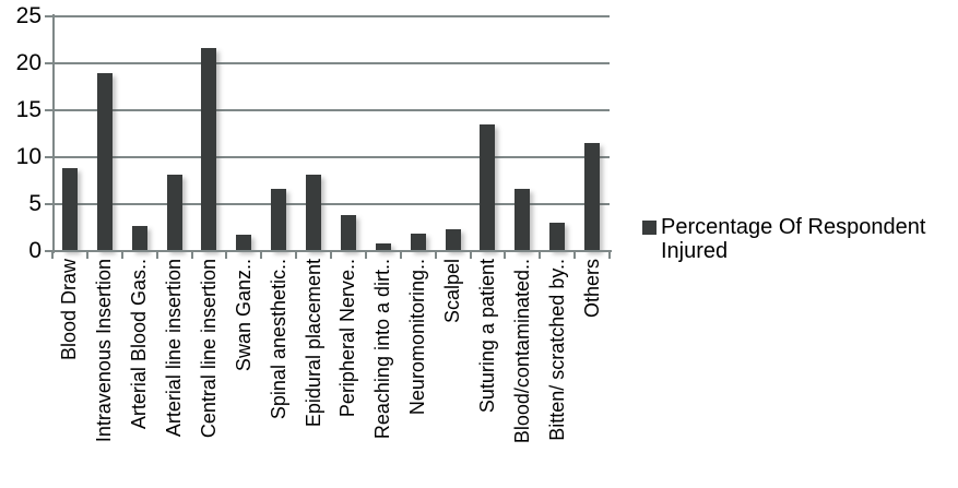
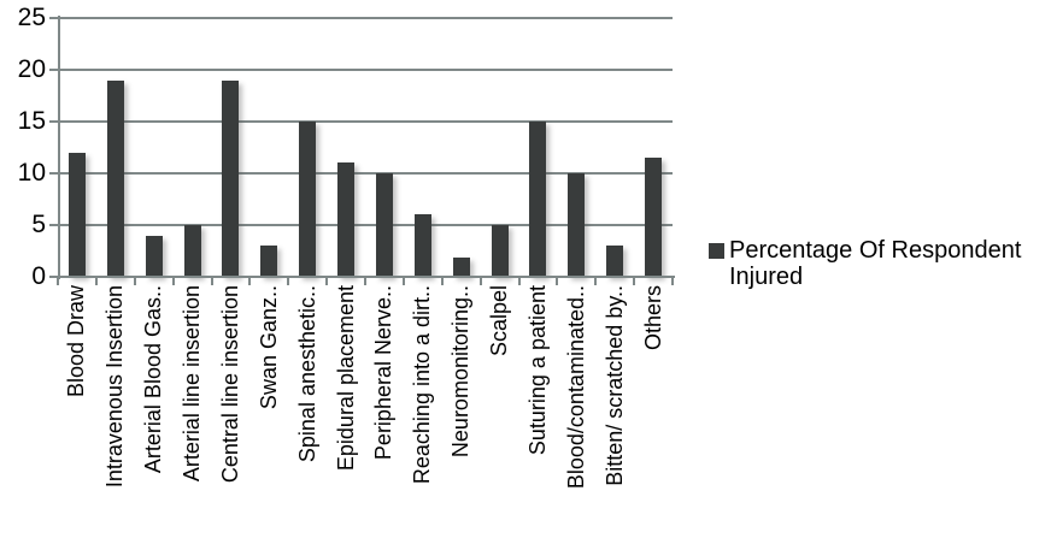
Blood Draw: 9 -> 12
Arterial Blood Gas..: 3 -> 4
Arterial line insertion: 8 -> 5
Central line insertion: 22 -> 19
Swan Ganz..: 2 -> 3
Spinal anesthetic..: 7 -> 15
Epidural placement: 8 -> 11
Peripheral Nerve..: 4 -> 10
Reaching into a dirt..: 1 -> 6
Scalpel: 2 -> 5
Suturing a patient: 14 -> 15
Blood/contaminated..: 7 -> 10
